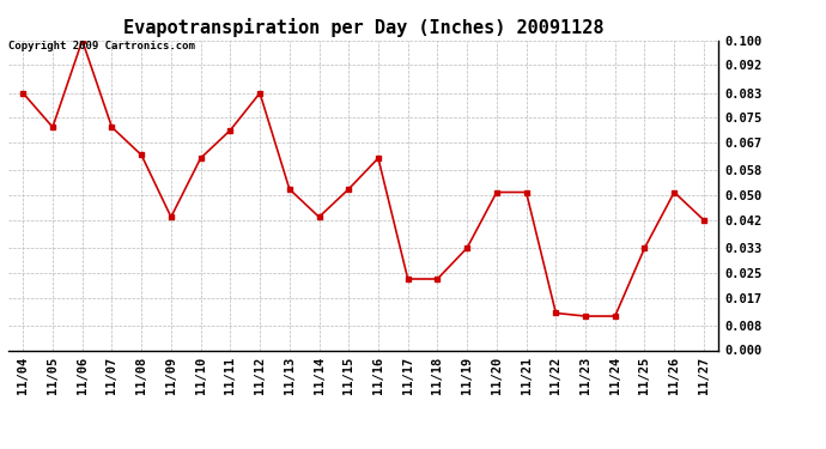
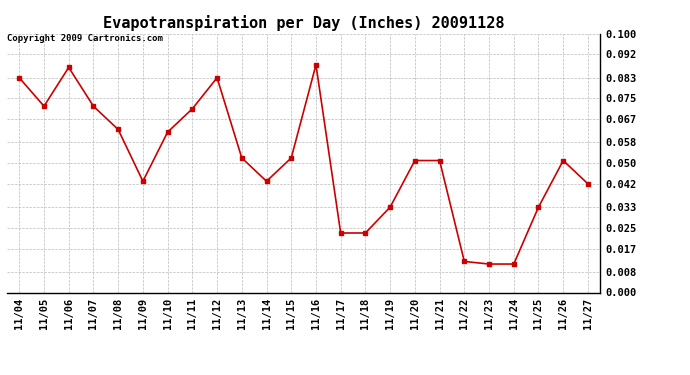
11/06: 0.100 -> 0.087
11/16: 0.062 -> 0.088
